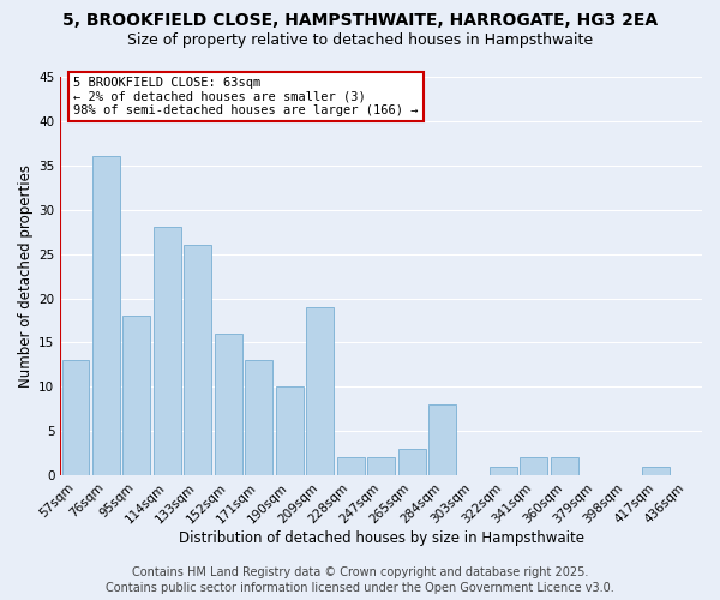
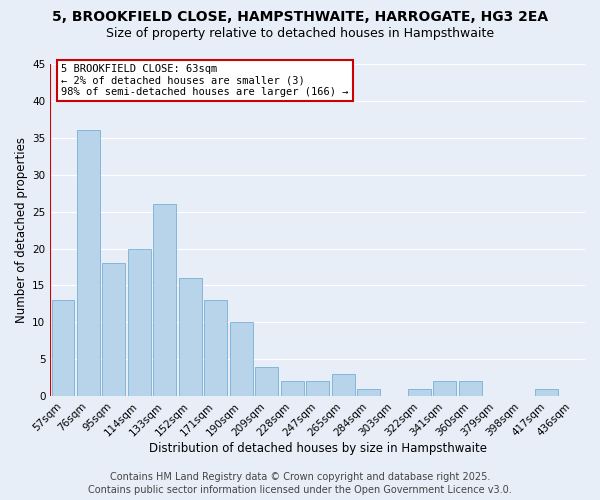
114sqm: 28 -> 20
209sqm: 19 -> 4
284sqm: 8 -> 1
